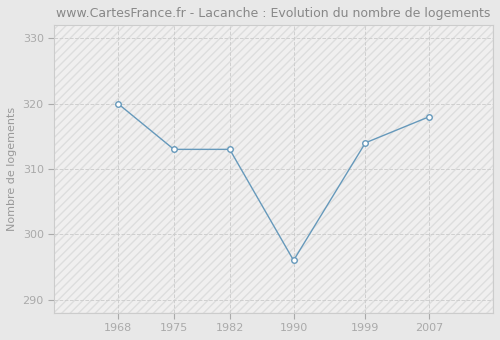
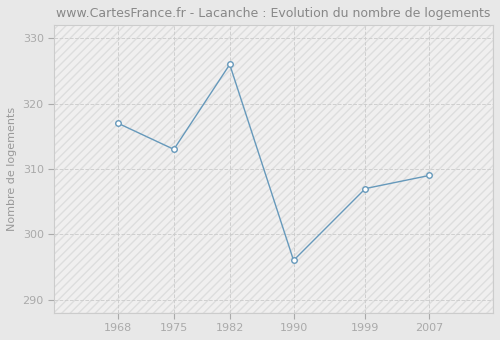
1968: 320 -> 317
1982: 313 -> 326
1999: 314 -> 307
2007: 318 -> 309
